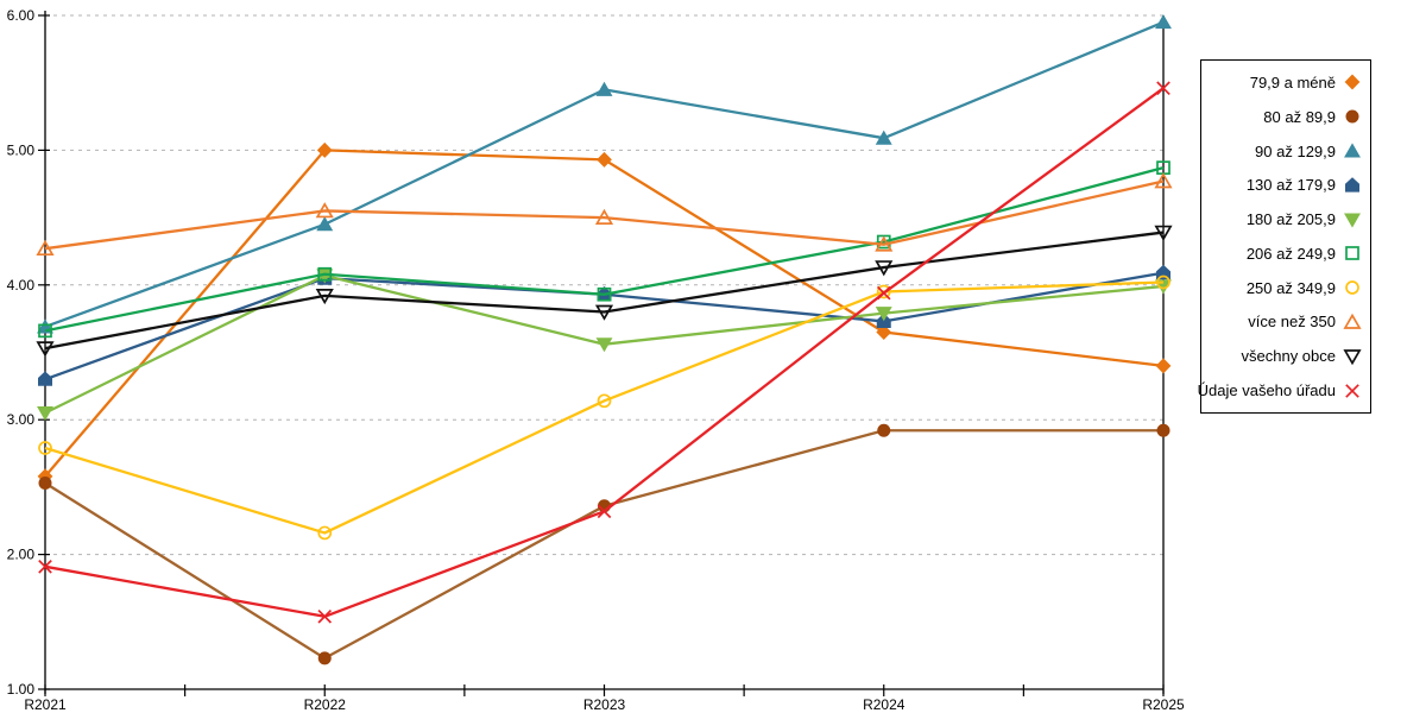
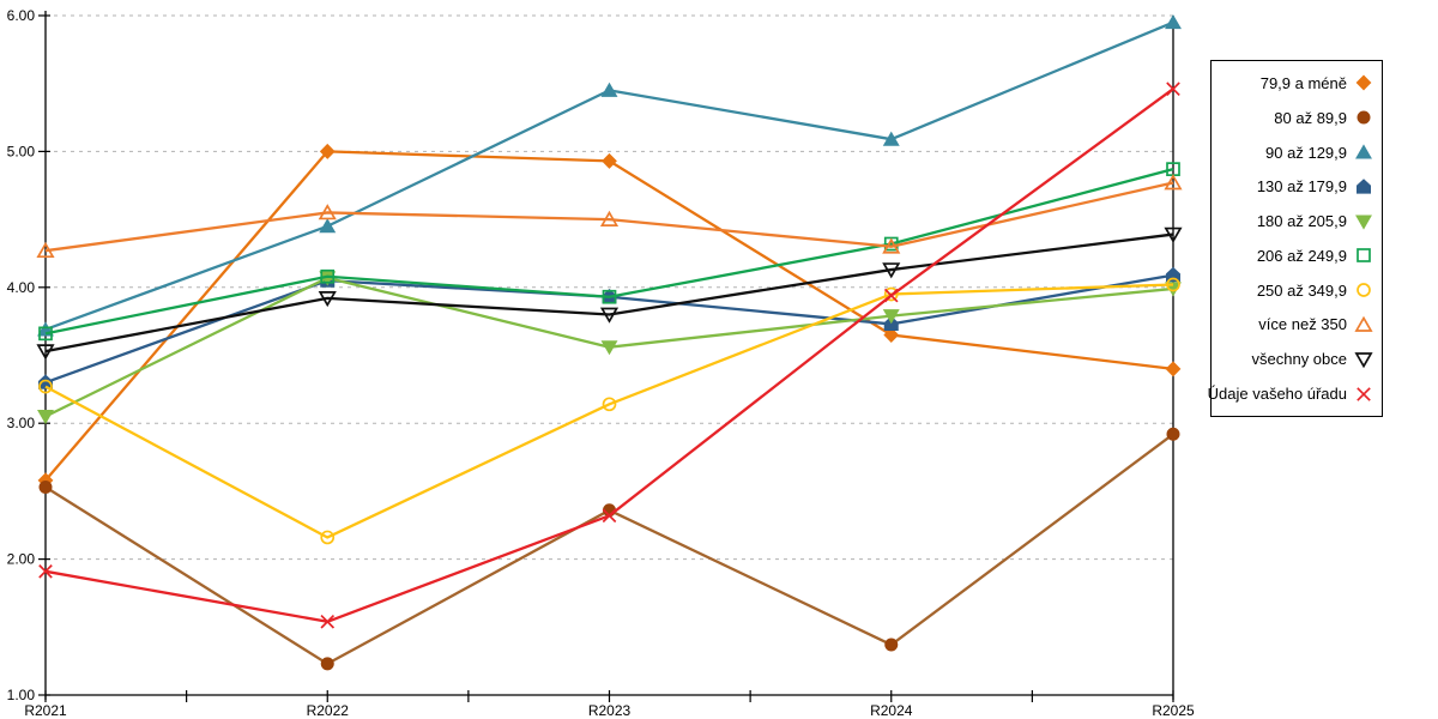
250 až 349,9/R2021: 2.79 -> 3.27
80 až 89,9/R2024: 2.92 -> 1.37
